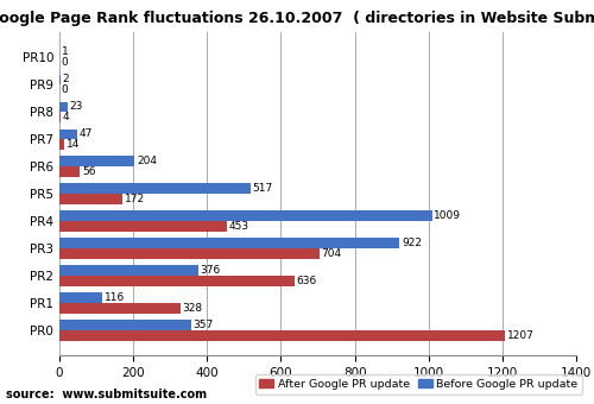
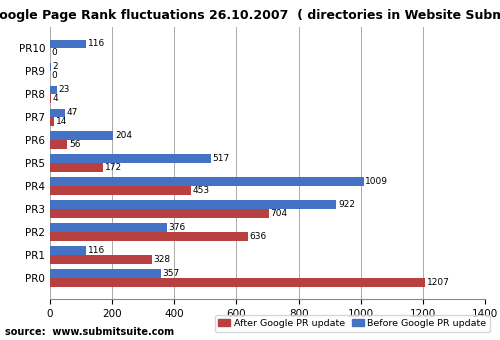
Before Google PR update/PR10: 1 -> 116
